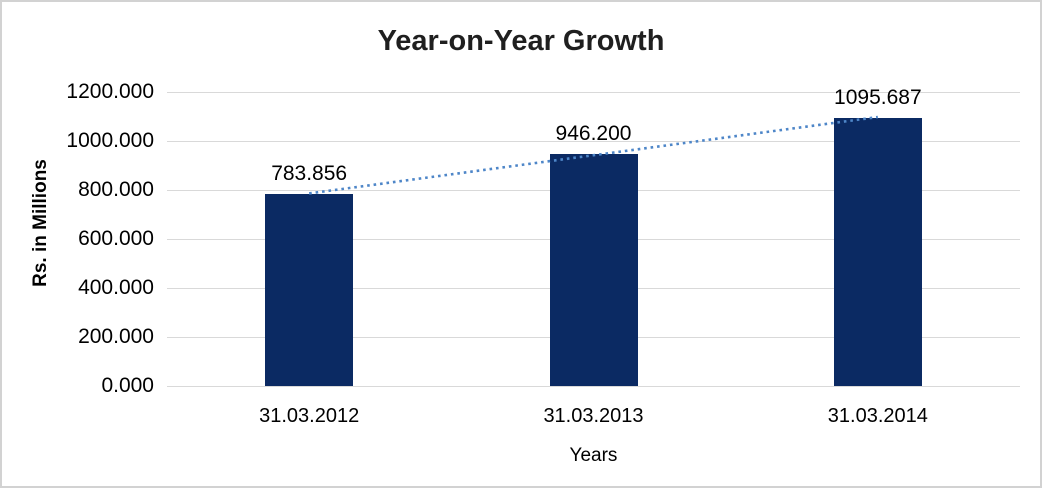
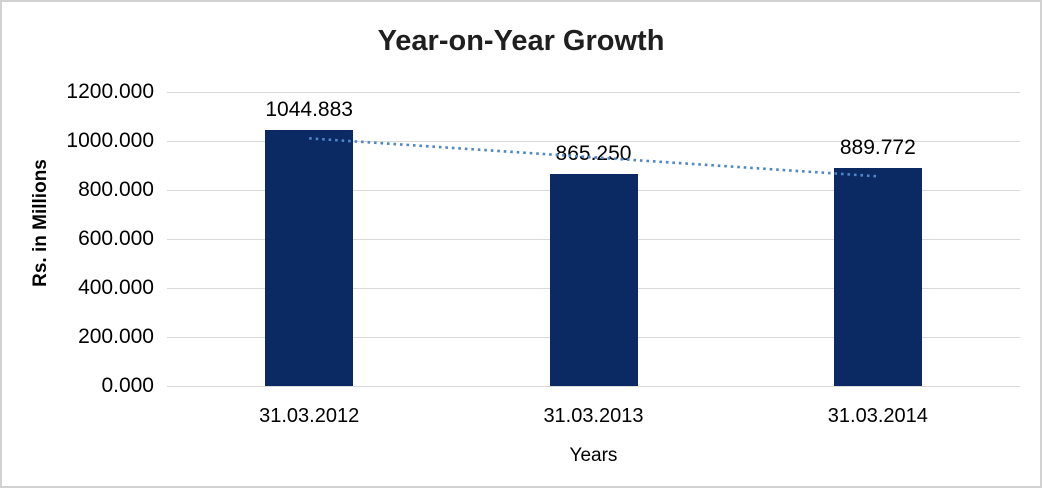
31.03.2012: 783.856 -> 1044.883
31.03.2013: 946.200 -> 865.250
31.03.2014: 1095.687 -> 889.772
